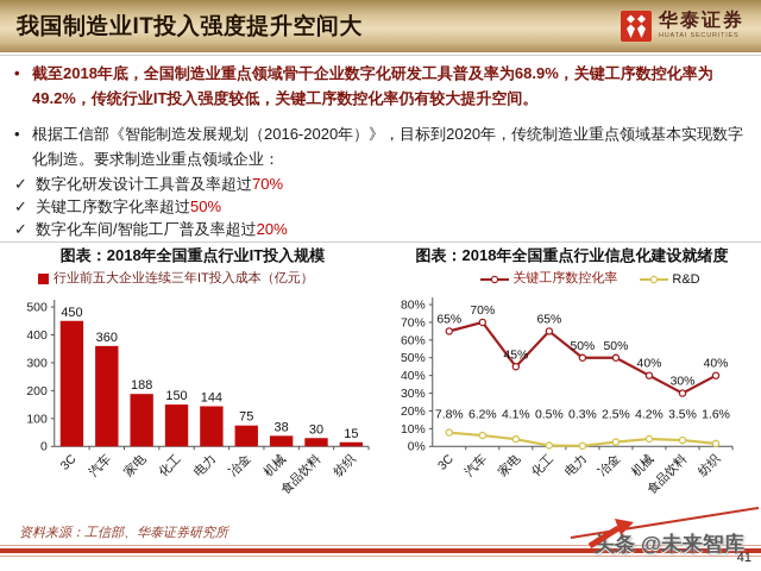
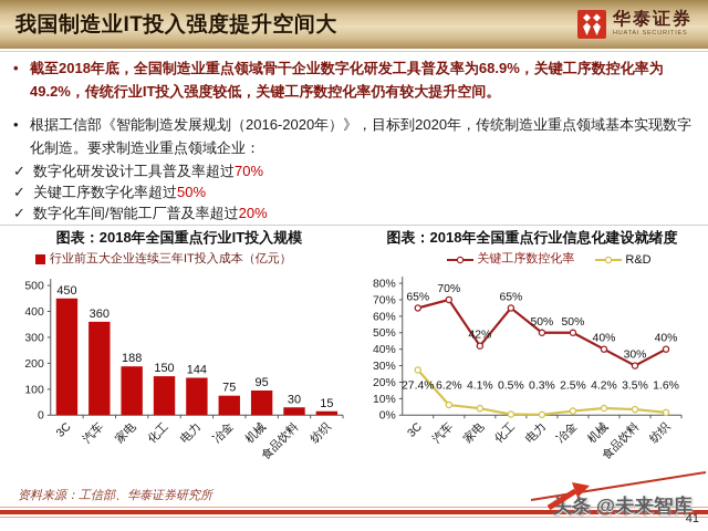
图表：2018年全国重点行业IT投入规模/机械: 38 -> 95
图表：2018年全国重点行业信息化建设就绪度/R&D/3C: 7.8% -> 27.4%
图表：2018年全国重点行业信息化建设就绪度/关键工序数控化率/家电: 45% -> 42%
